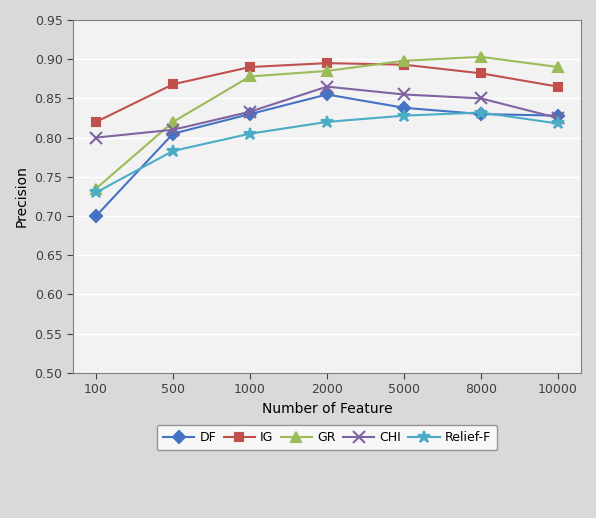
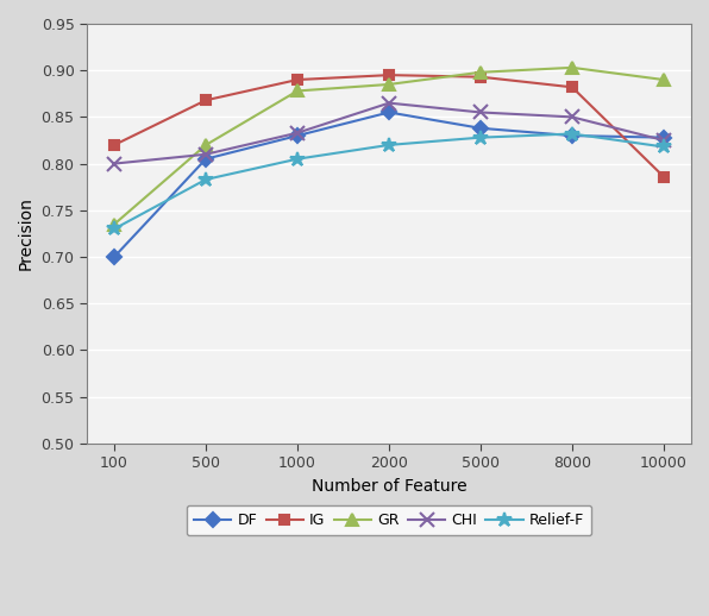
IG/10000: 0.865 -> 0.786
